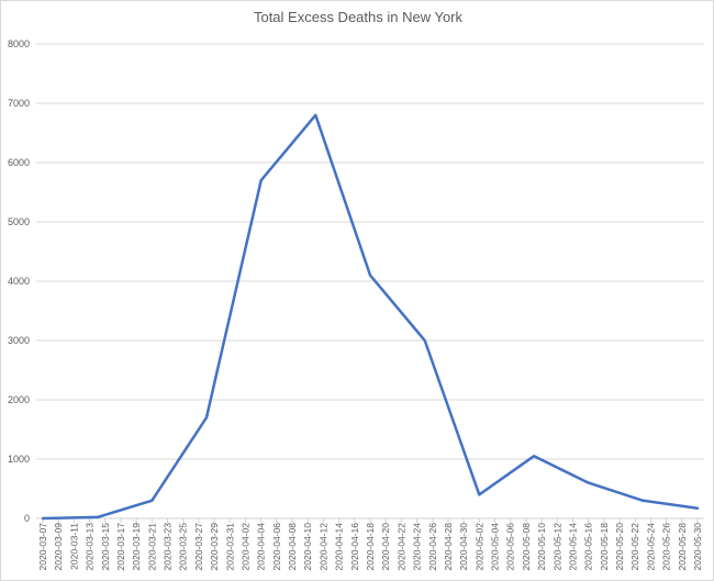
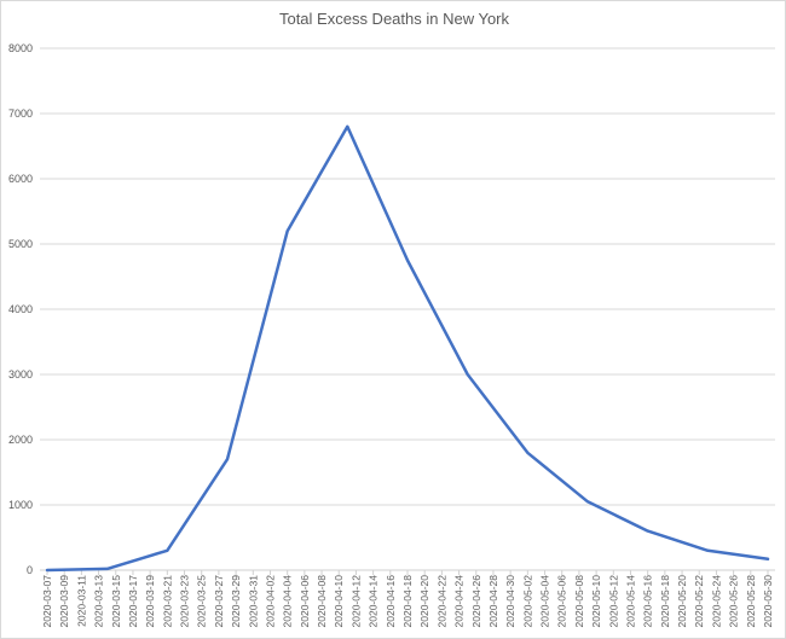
2020-04-04: 5700 -> 5200
2020-04-18: 4100 -> 4800
2020-05-02: 400 -> 1800
